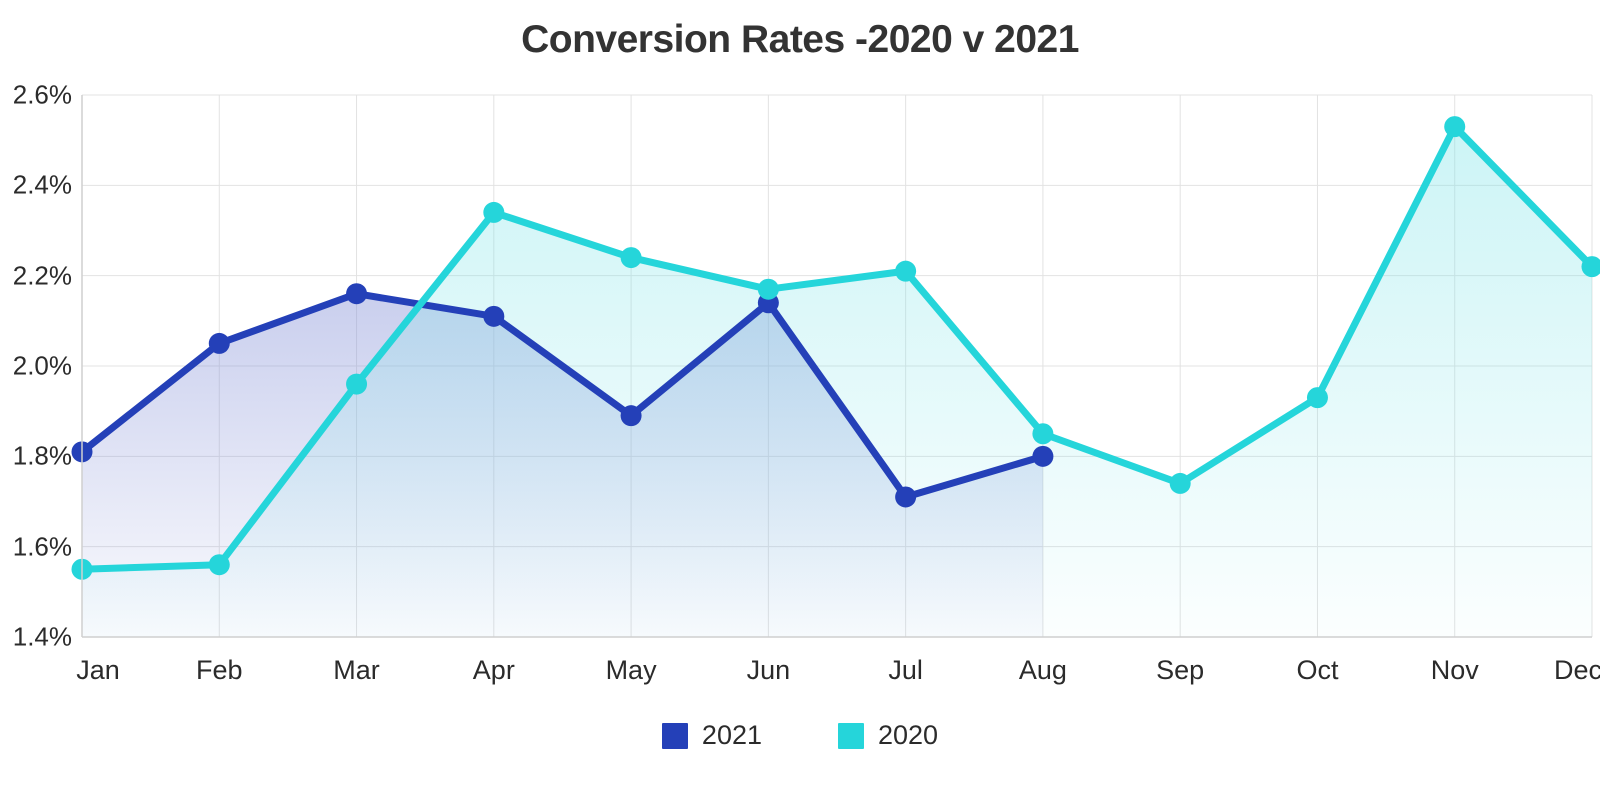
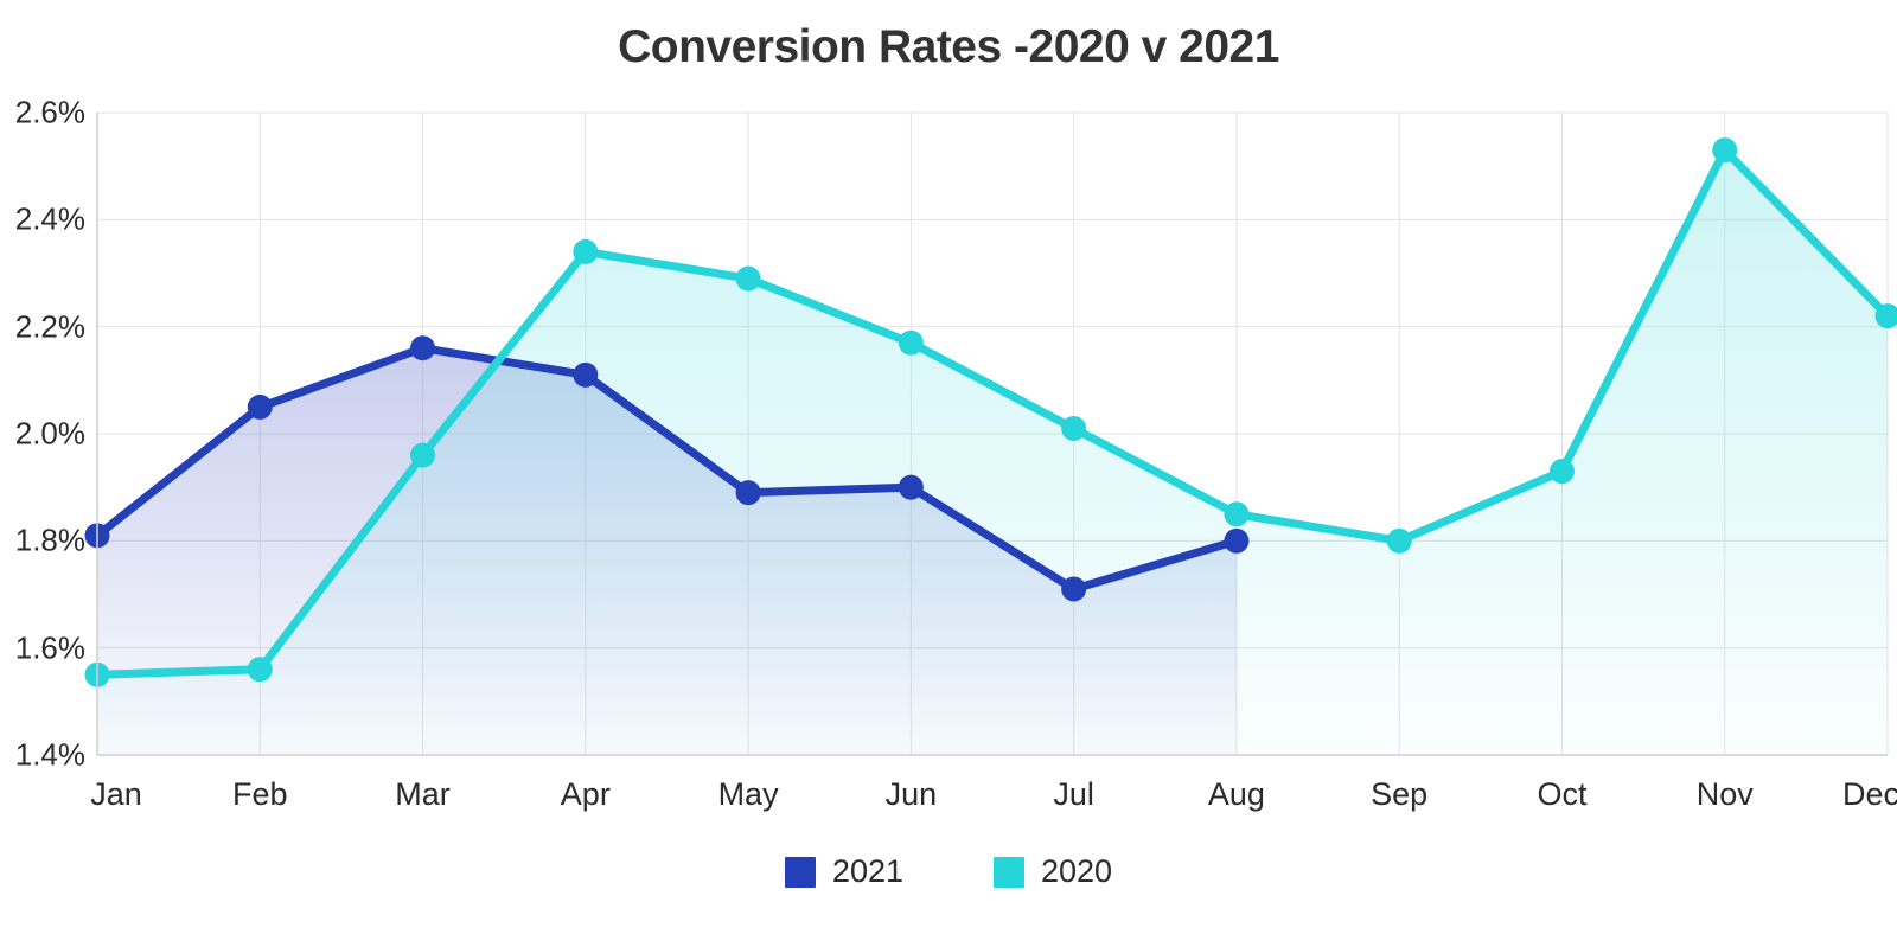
2020/May: 2.24% -> 2.29%
2021/Jun: 2.14% -> 1.90%
2020/Jul: 2.21% -> 2.01%
2020/Sep: 1.74% -> 1.80%
